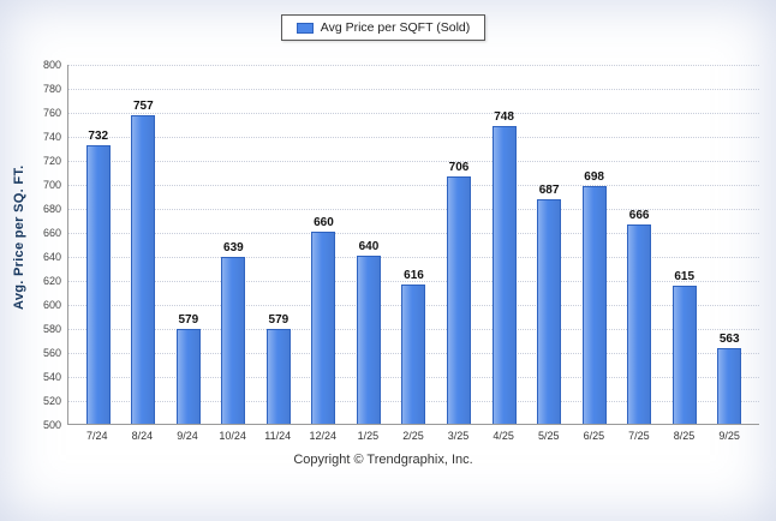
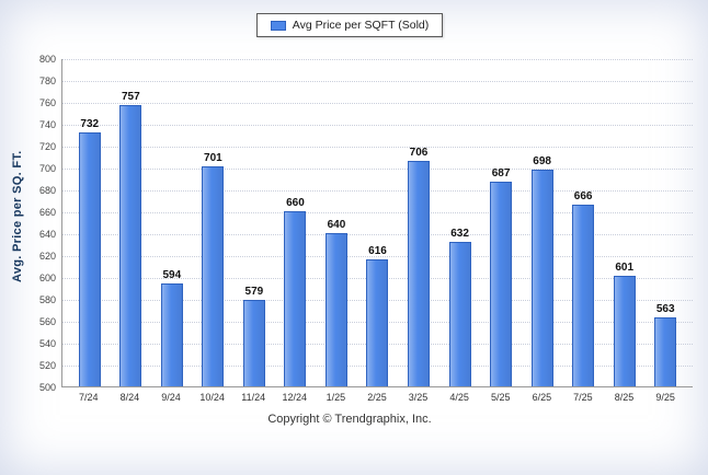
9/24: 579 -> 594
10/24: 639 -> 701
4/25: 748 -> 632
8/25: 615 -> 601
